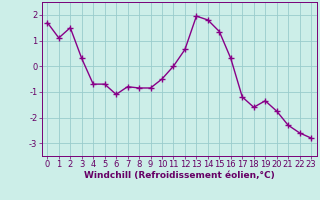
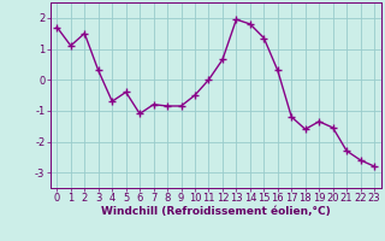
5: -0.70 -> -0.40
20: -1.75 -> -1.55
